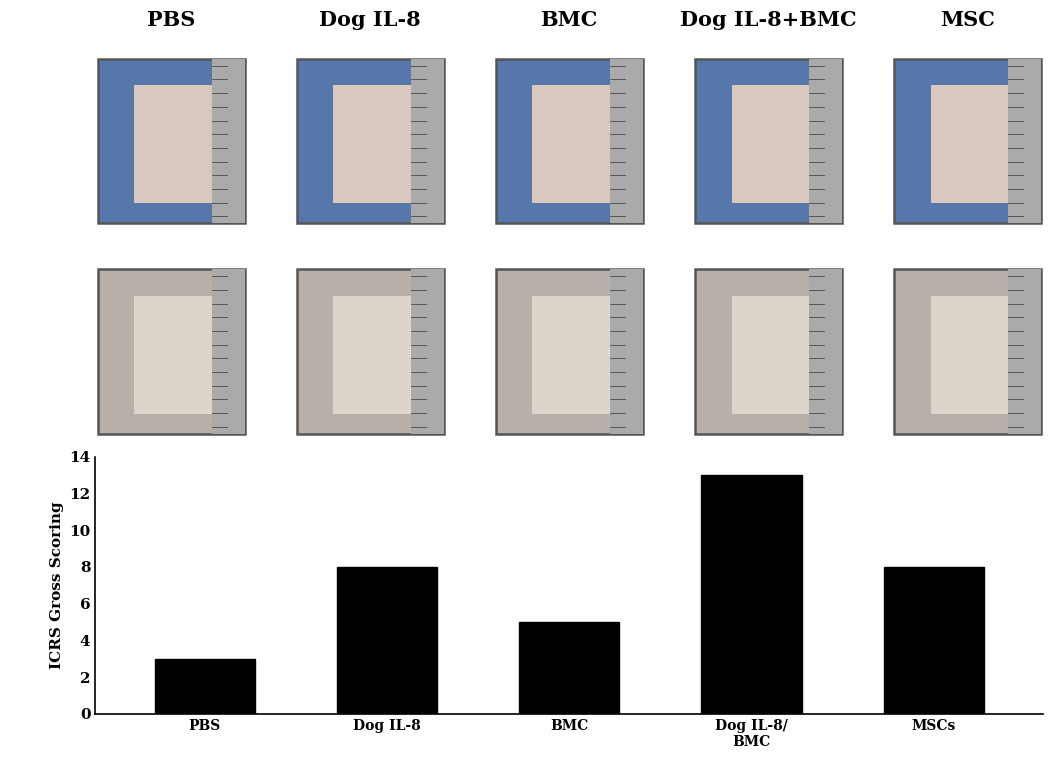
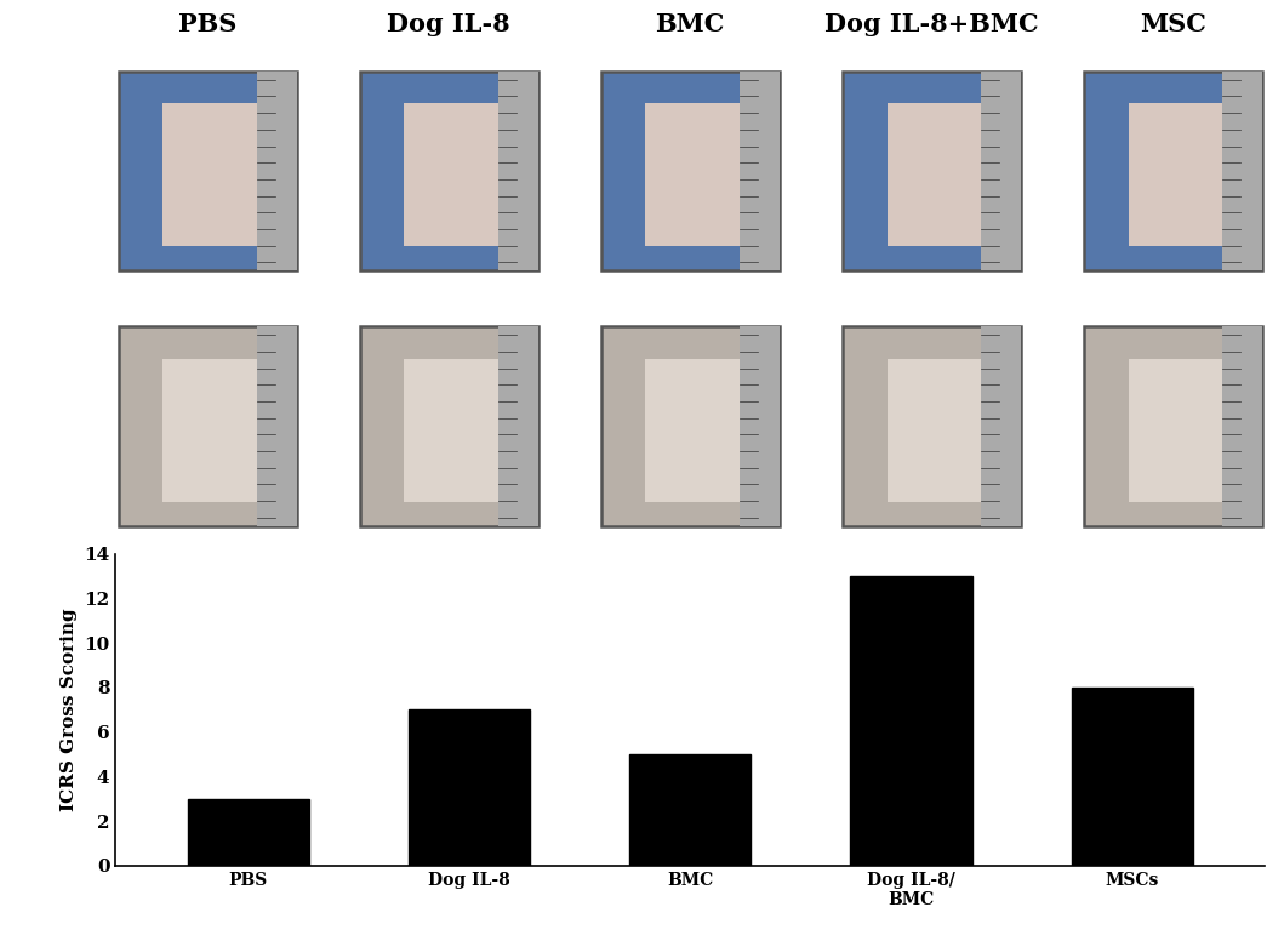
Dog IL-8: 8 -> 7
